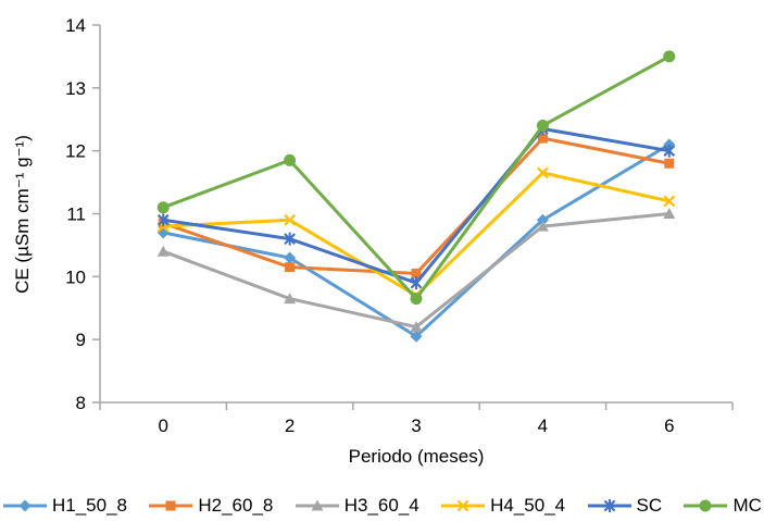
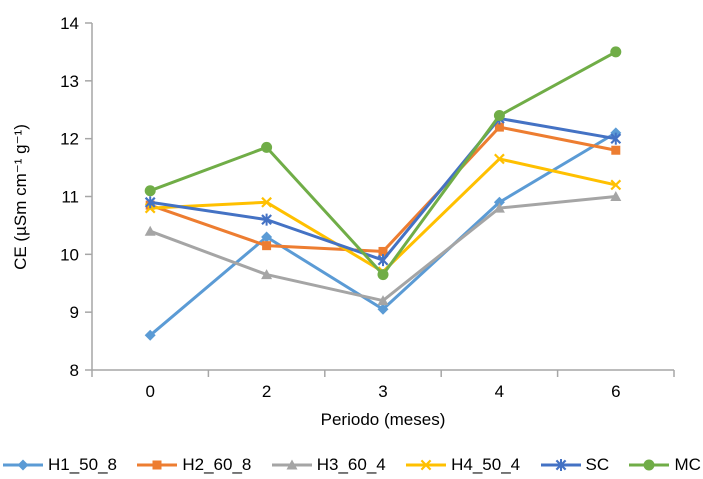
H1_50_8/0: 10.7 -> 8.6
